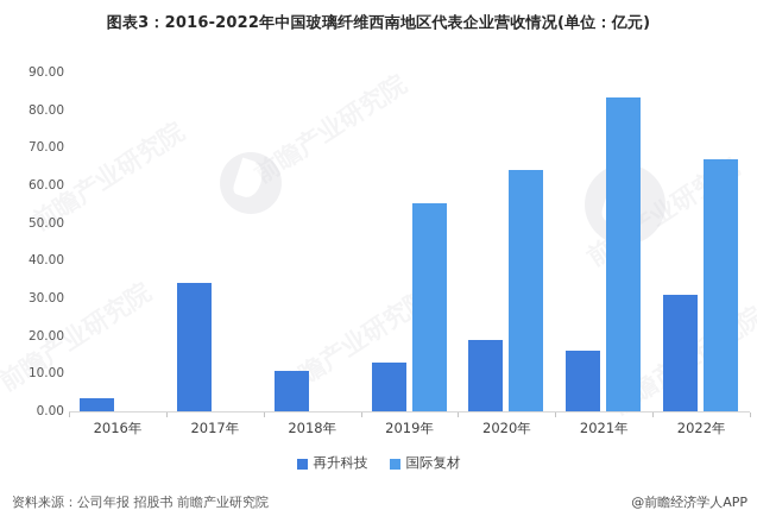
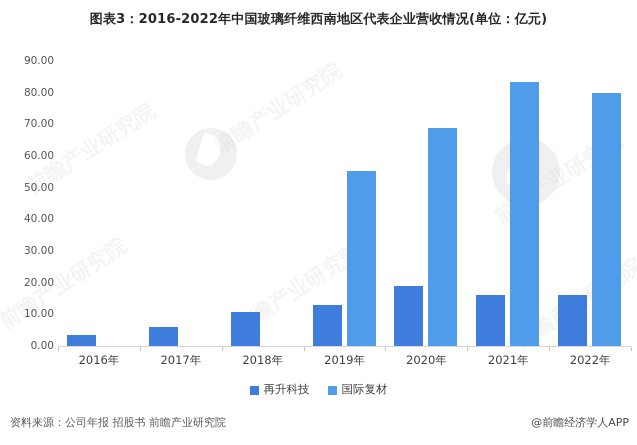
再升科技/2017年: 34 -> 6
国际复材/2020年: 64 -> 69
再升科技/2022年: 31 -> 16
国际复材/2022年: 67 -> 80
